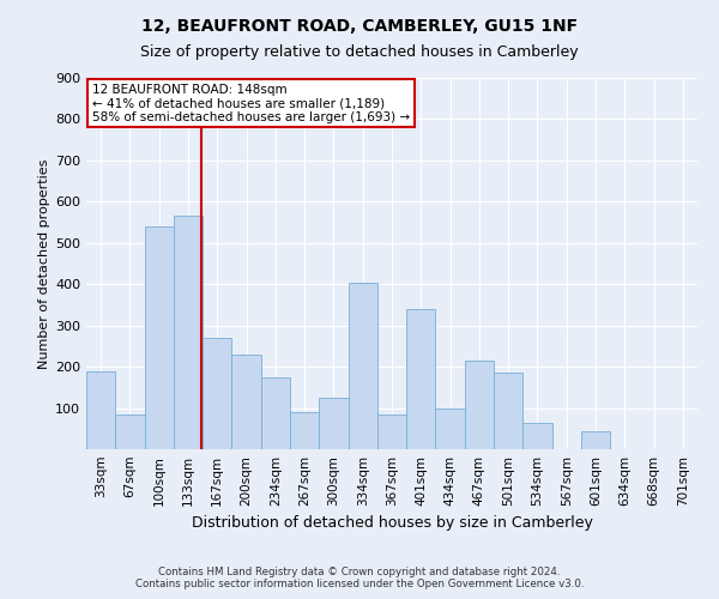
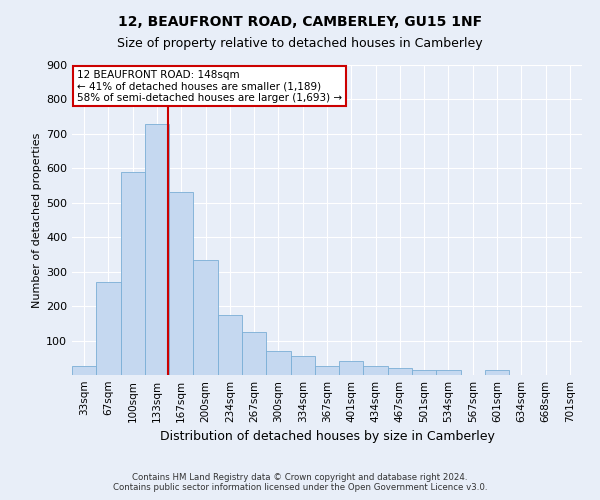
33sqm: 190 -> 25
67sqm: 85 -> 270
100sqm: 540 -> 590
133sqm: 565 -> 730
167sqm: 270 -> 530
200sqm: 230 -> 335
267sqm: 90 -> 125
300sqm: 125 -> 70
334sqm: 405 -> 55
367sqm: 85 -> 25
401sqm: 340 -> 40
434sqm: 100 -> 25
467sqm: 215 -> 20
501sqm: 185 -> 15
534sqm: 65 -> 15
601sqm: 45 -> 15
